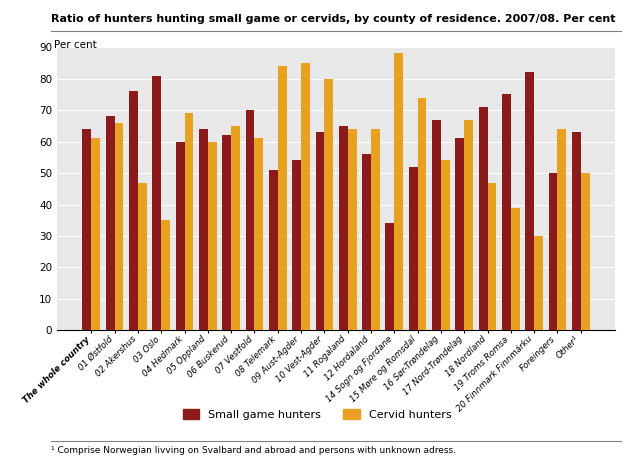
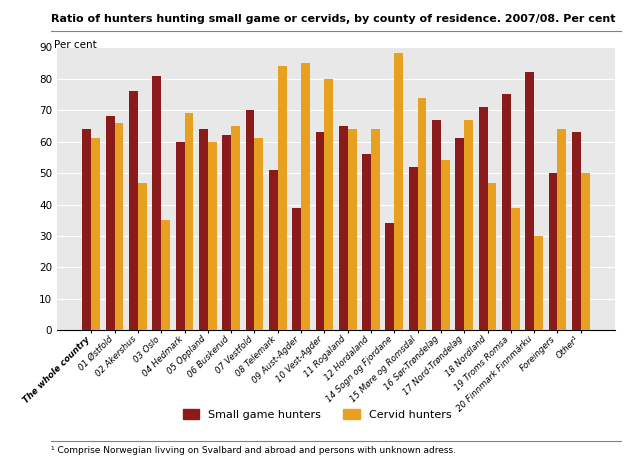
Small game hunters/09 Aust-Agder: 54 -> 39
